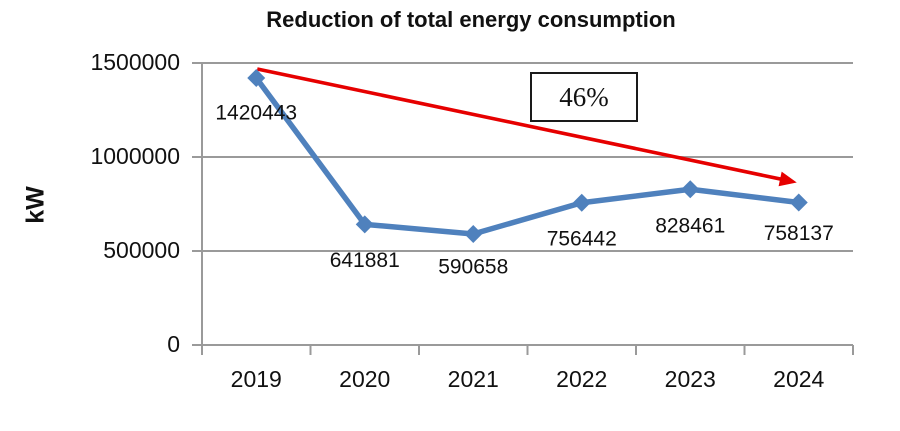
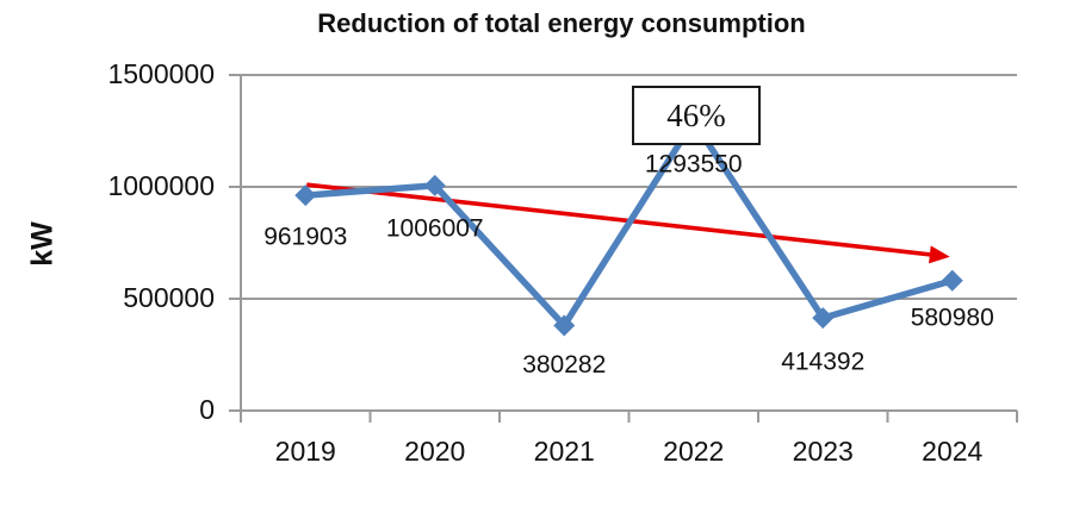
2019: 1420443 -> 961903
2020: 641881 -> 1006007
2021: 590658 -> 380282
2022: 756442 -> 1293550
2023: 828461 -> 414392
2024: 758137 -> 580980
